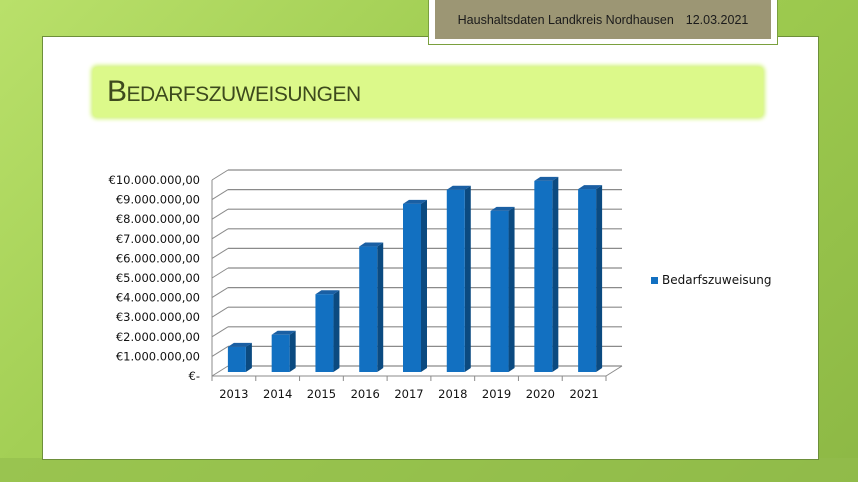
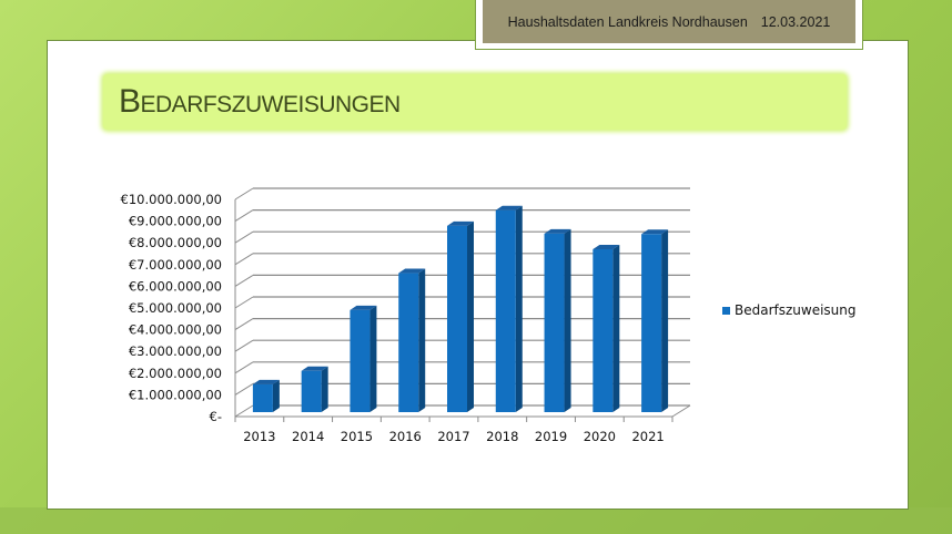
2015: €4000000 -> €4700000
2020: €9800000 -> €7500000
2021: €9300000 -> €8200000
